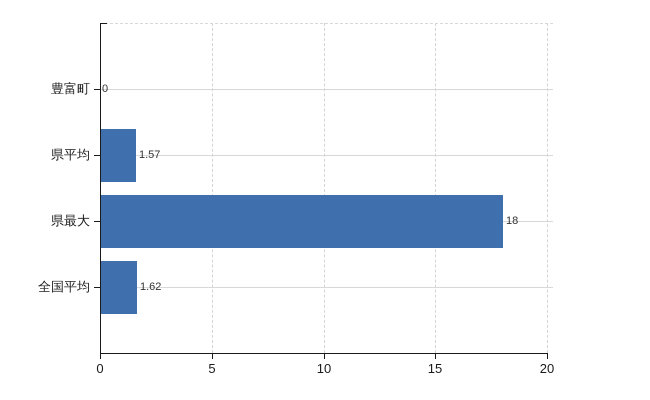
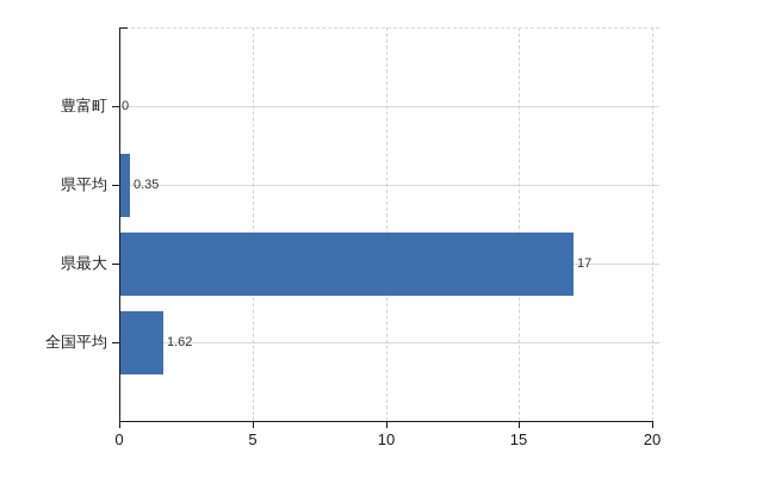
県平均: 1.57 -> 0.35
県最大: 18 -> 17
